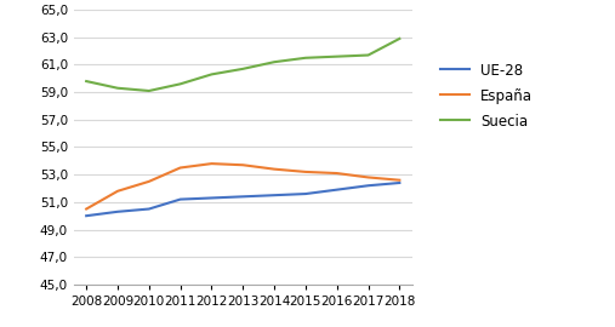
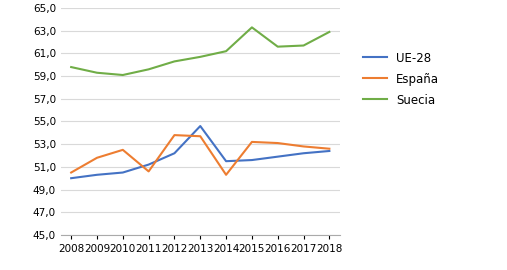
España/2011: 53,5 -> 50,6
UE-28/2012: 51,3 -> 52,2
UE-28/2013: 51,4 -> 54,6
España/2014: 53,4 -> 50,3
Suecia/2015: 61,5 -> 63,3
